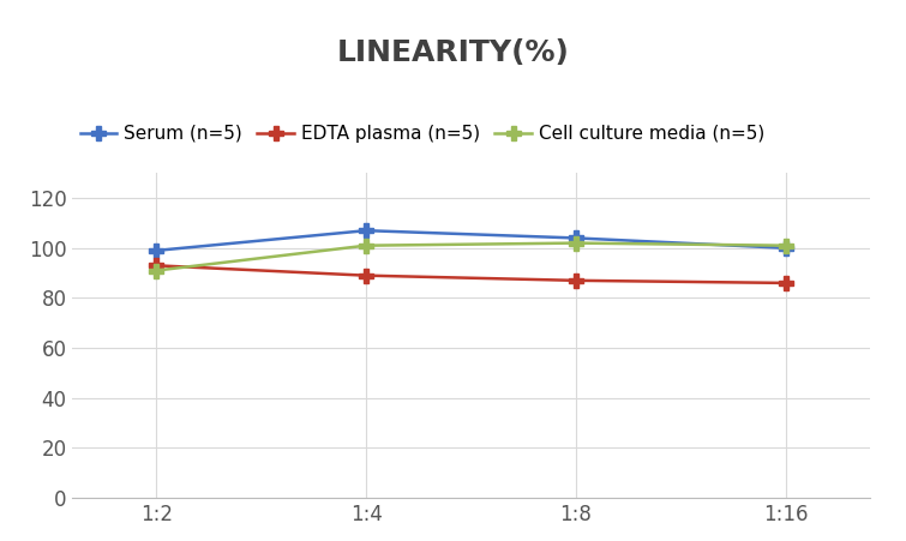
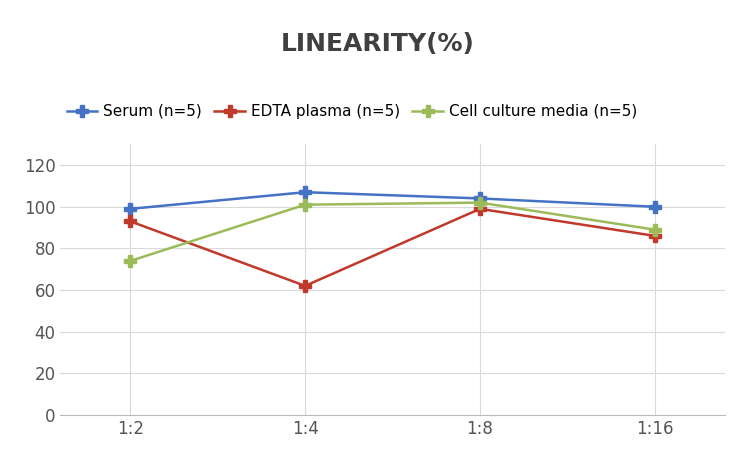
Cell culture media (n=5)/1:2: 91 -> 74
EDTA plasma (n=5)/1:4: 89 -> 62
EDTA plasma (n=5)/1:8: 87 -> 99
Cell culture media (n=5)/1:16: 101 -> 89
